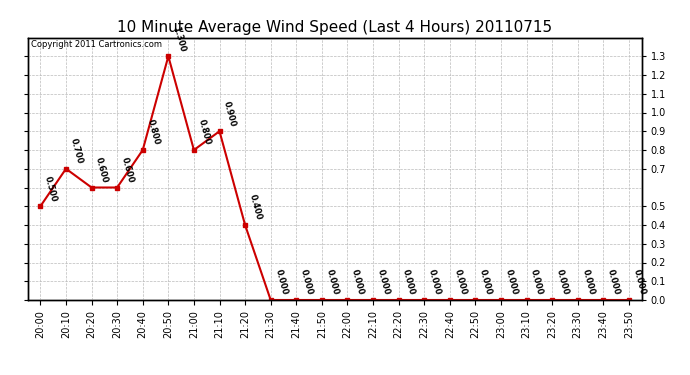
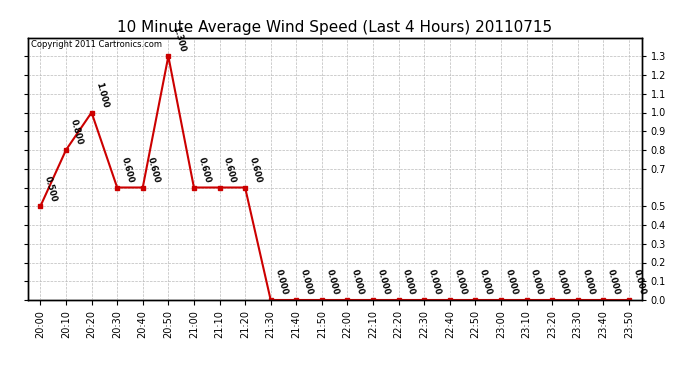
20:10: 0.700 -> 0.800
20:20: 0.600 -> 1.000
20:40: 0.800 -> 0.600
21:00: 0.800 -> 0.600
21:10: 0.900 -> 0.600
21:20: 0.400 -> 0.600
